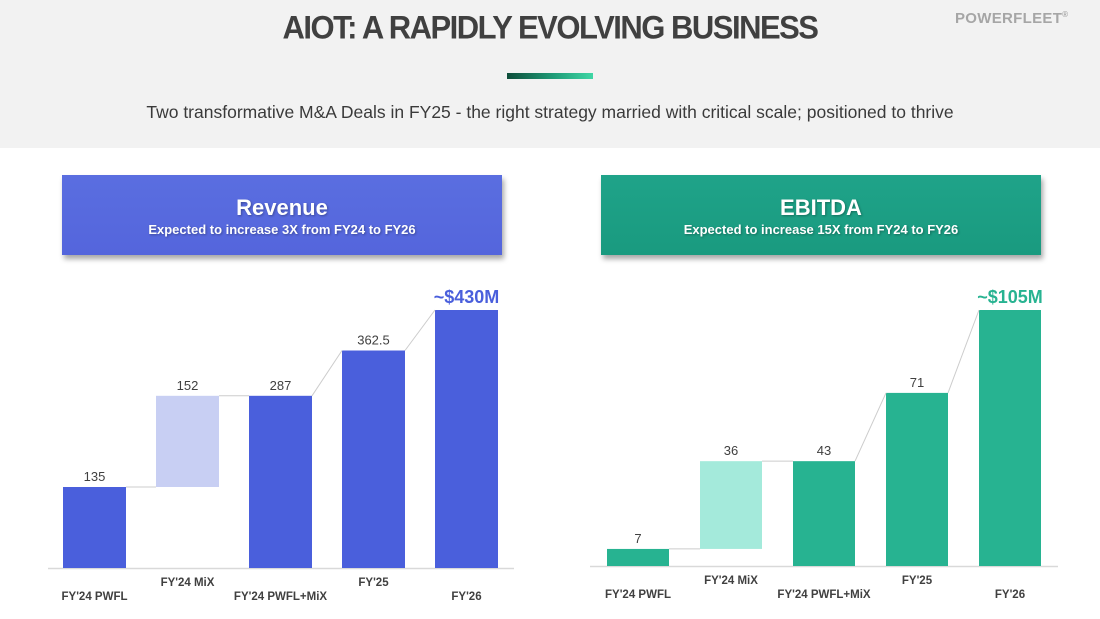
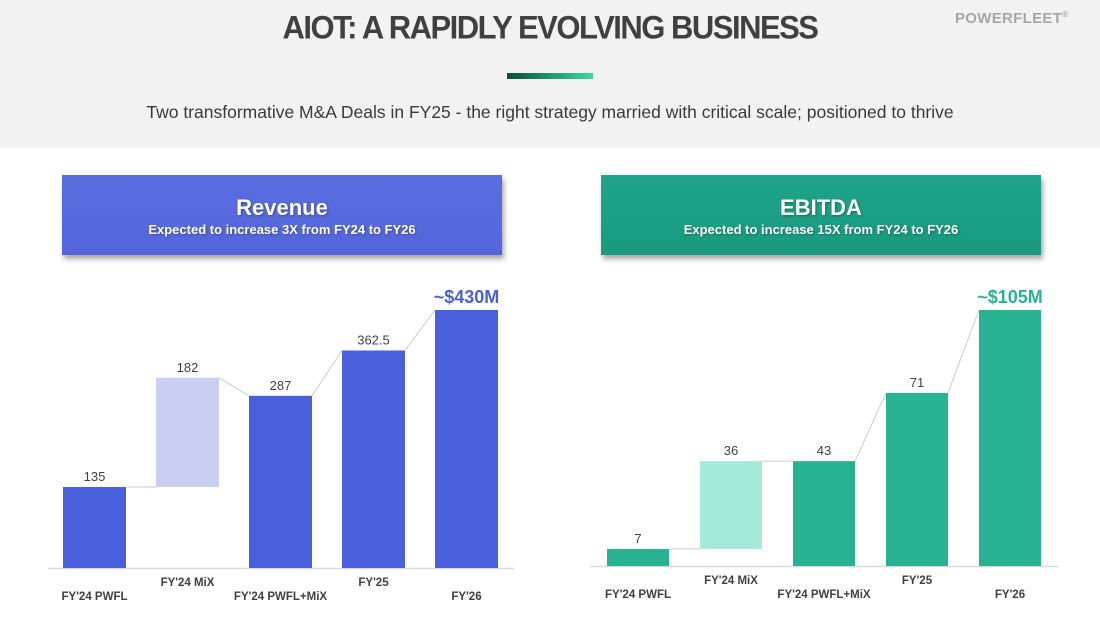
Revenue/FY'24 MiX: 152 -> 182
